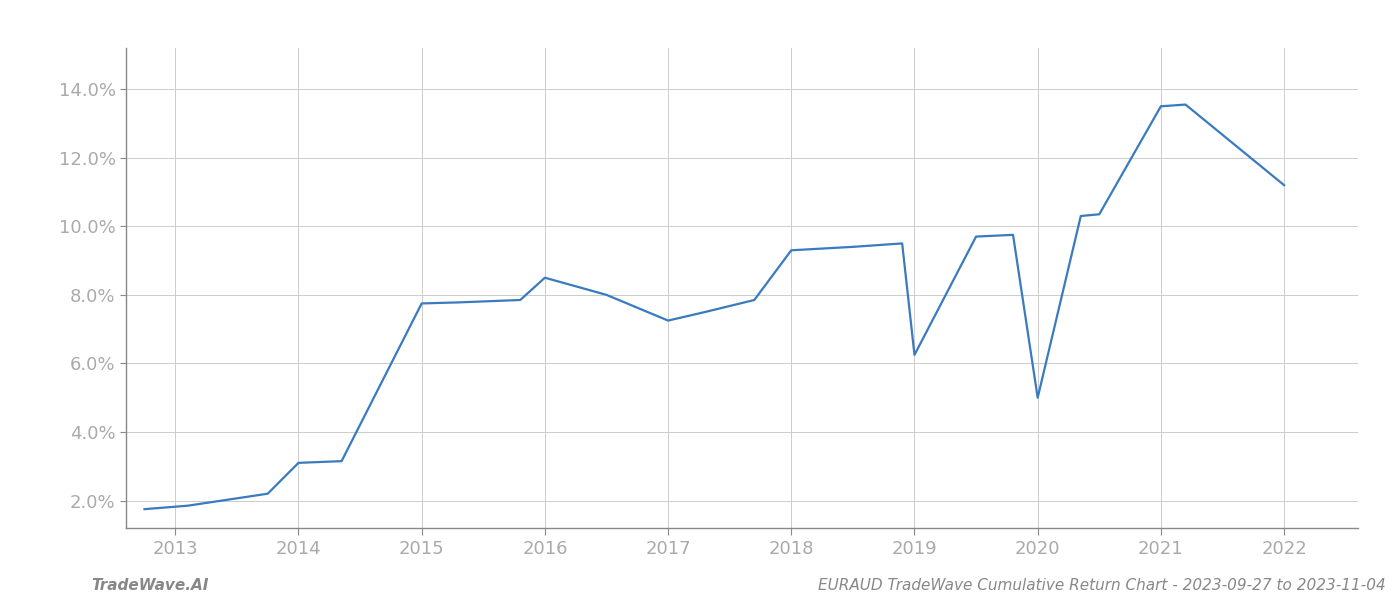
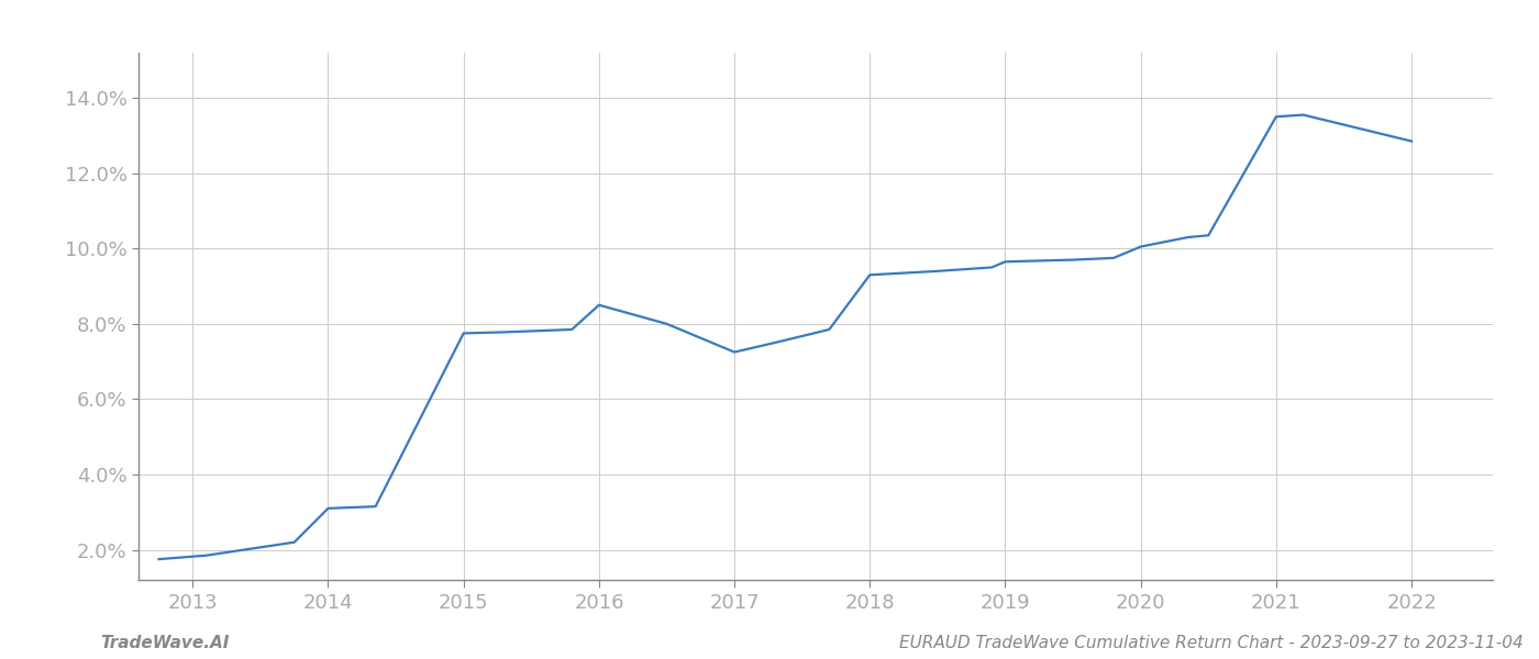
2019: 6.25% -> 9.65%
2020: 5.00% -> 10.05%
2022: 11.20% -> 12.85%
